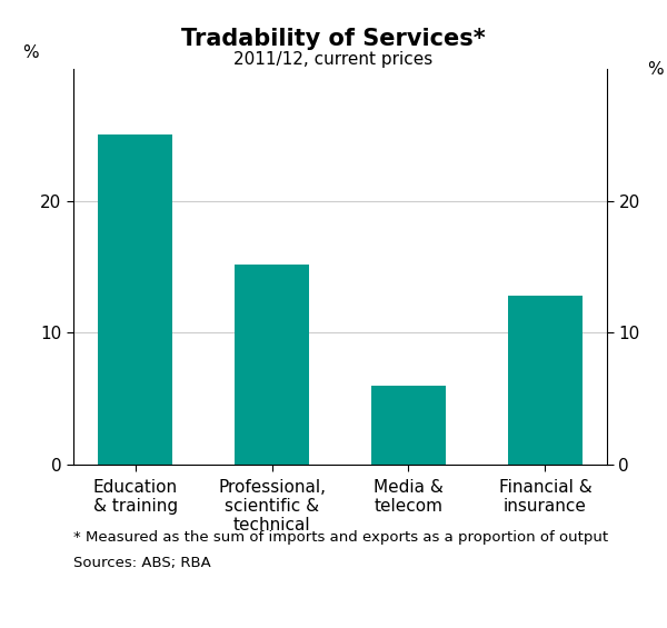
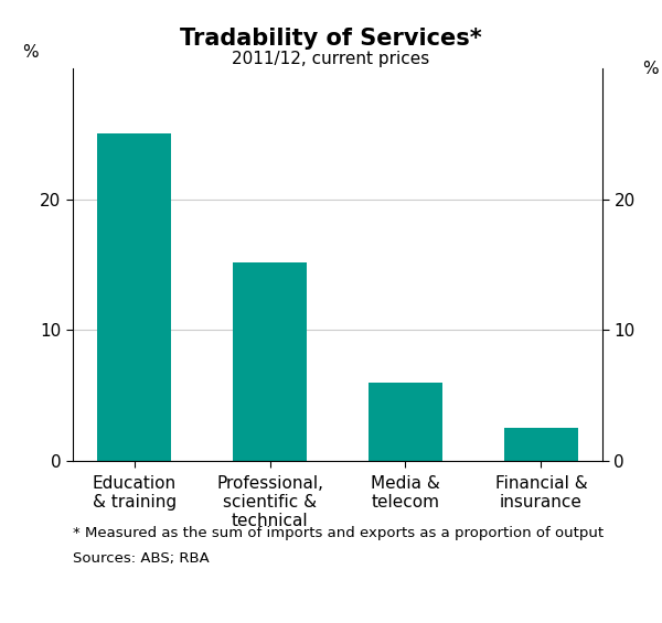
Financial & insurance: 12.8 -> 2.5
